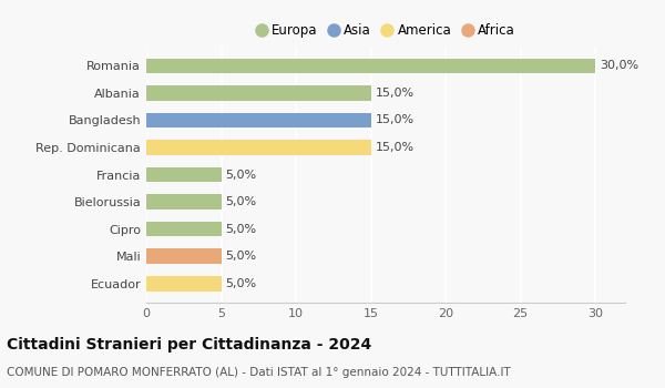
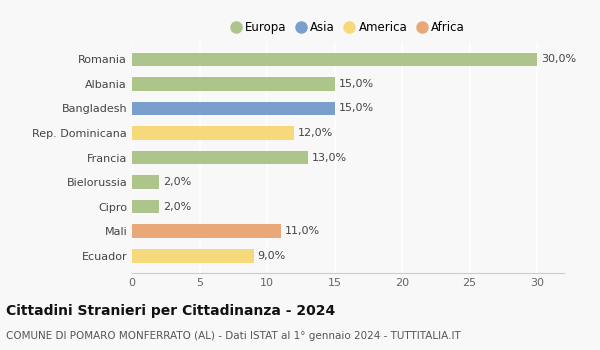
Rep. Dominicana: 15,0% -> 12,0%
Francia: 5,0% -> 13,0%
Bielorussia: 5,0% -> 2,0%
Cipro: 5,0% -> 2,0%
Mali: 5,0% -> 11,0%
Ecuador: 5,0% -> 9,0%
